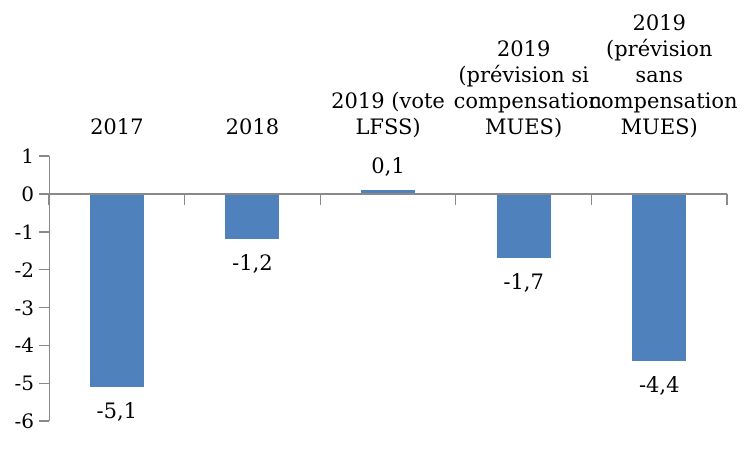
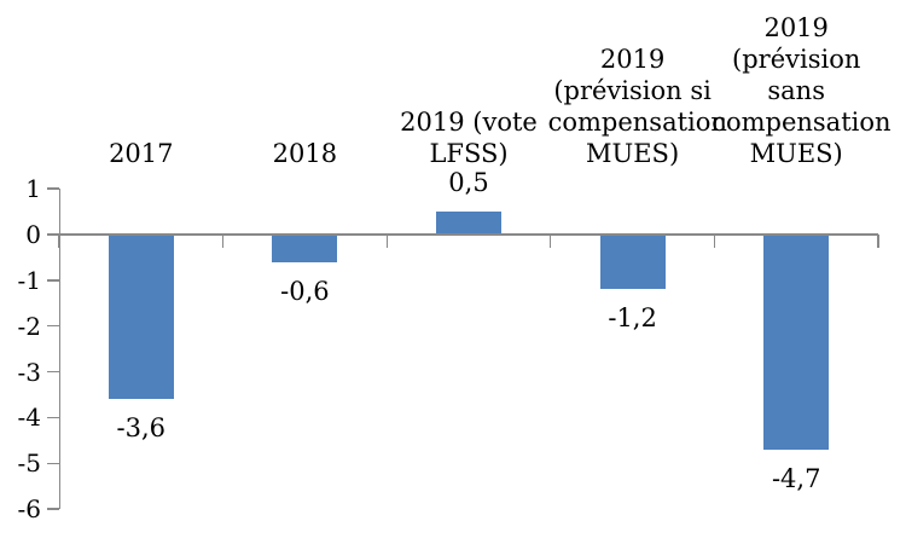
2017: -5,1 -> -3,6
2018: -1,2 -> -0,6
2019 (vote LFSS): 0,1 -> 0,5
2019 (prévision si compensation MUES): -1,7 -> -1,2
2019 (prévision sans compensation MUES): -4,4 -> -4,7
